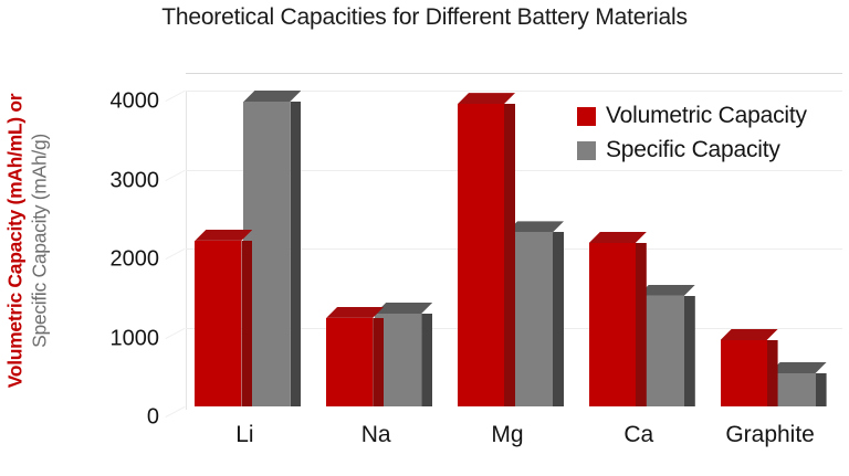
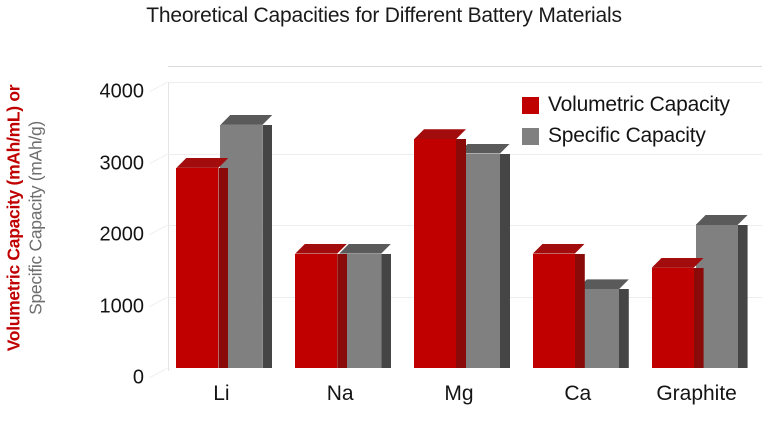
Volumetric Capacity/Li: 2100 -> 2800
Specific Capacity/Li: 3900 -> 3400
Volumetric Capacity/Na: 1100 -> 1600
Specific Capacity/Na: 1200 -> 1600
Volumetric Capacity/Mg: 3800 -> 3200
Specific Capacity/Mg: 2200 -> 3000
Volumetric Capacity/Ca: 2100 -> 1600
Specific Capacity/Ca: 1400 -> 1100
Volumetric Capacity/Graphite: 800 -> 1400
Specific Capacity/Graphite: 400 -> 2000
